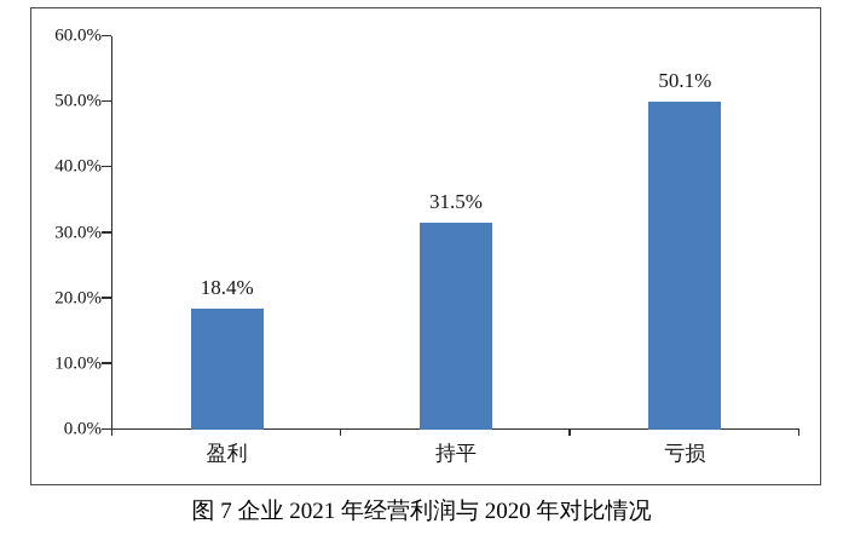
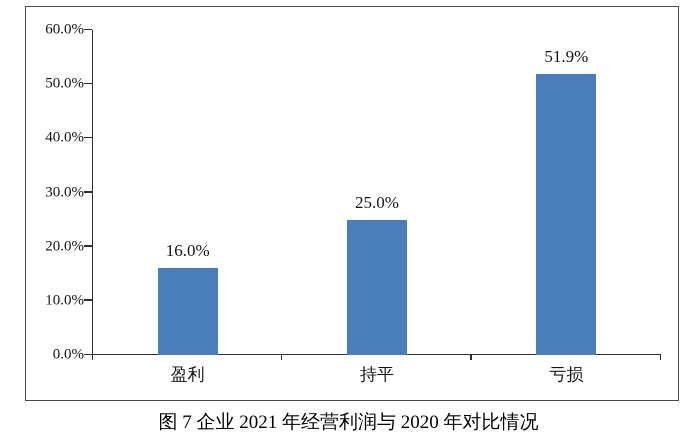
盈利: 18.4% -> 16.0%
持平: 31.5% -> 25.0%
亏损: 50.1% -> 51.9%
